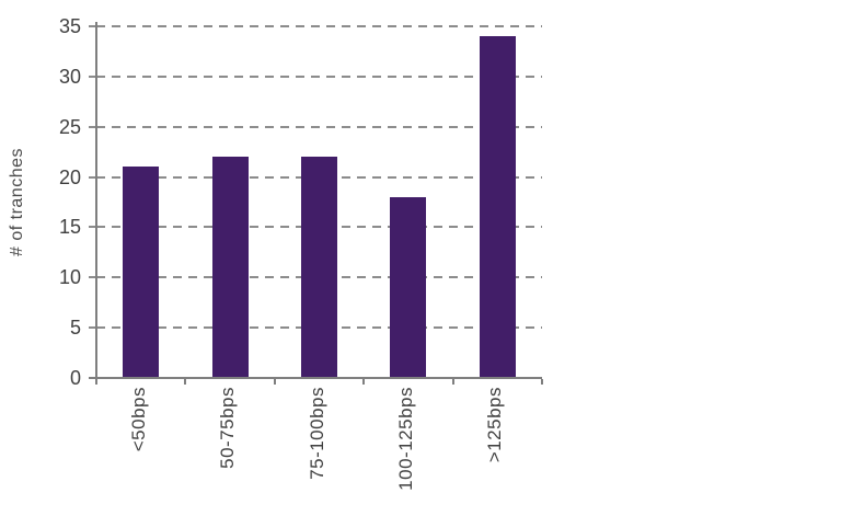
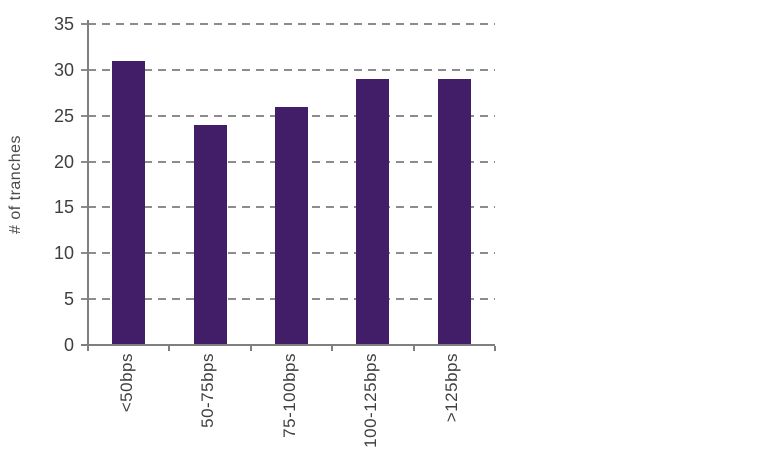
<50bps: 21 -> 31
50-75bps: 22 -> 24
75-100bps: 22 -> 26
100-125bps: 18 -> 29
>125bps: 34 -> 29
